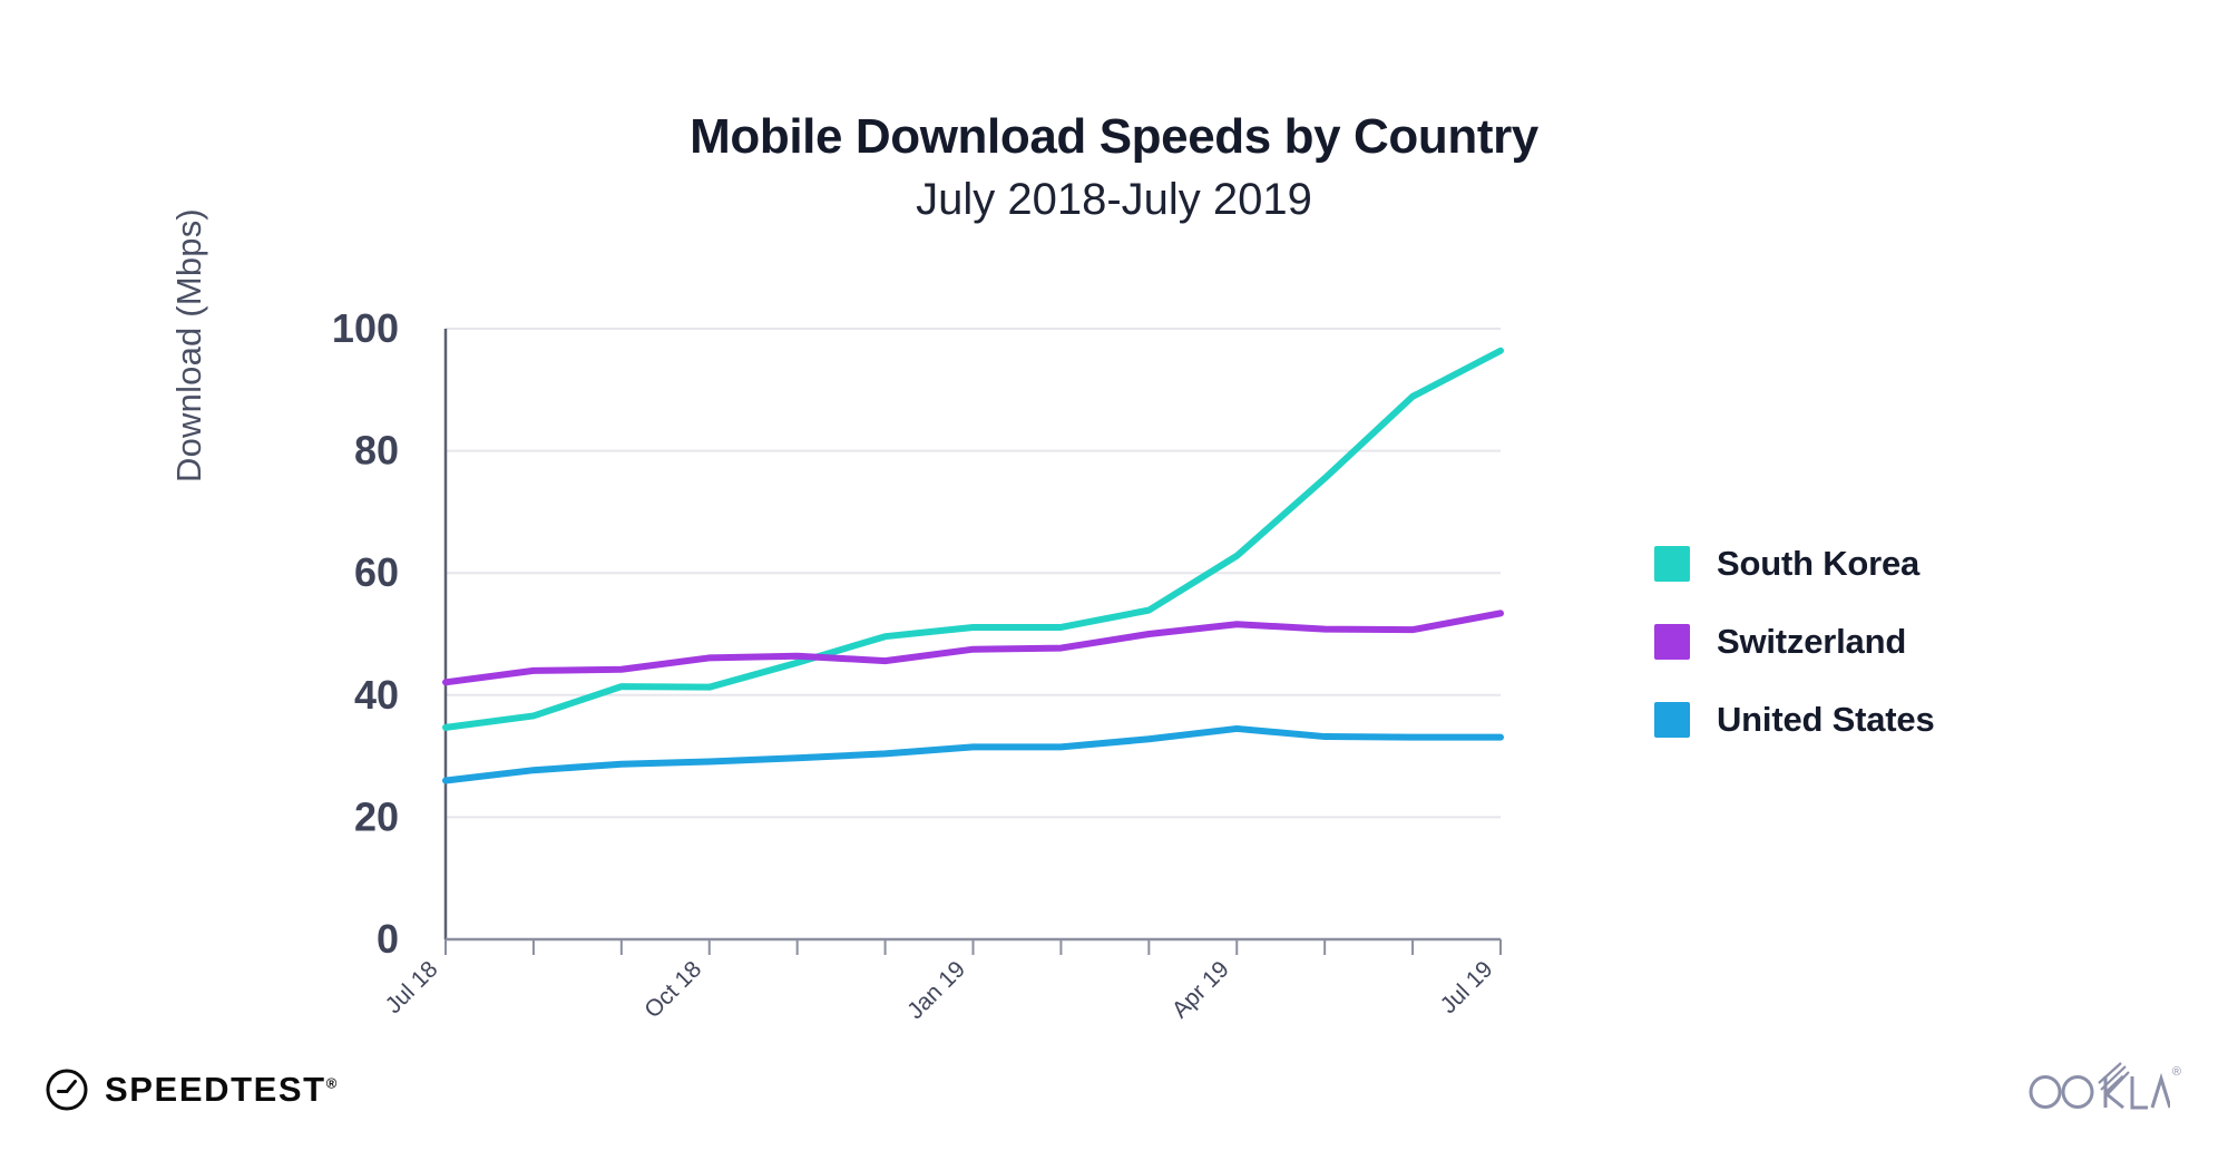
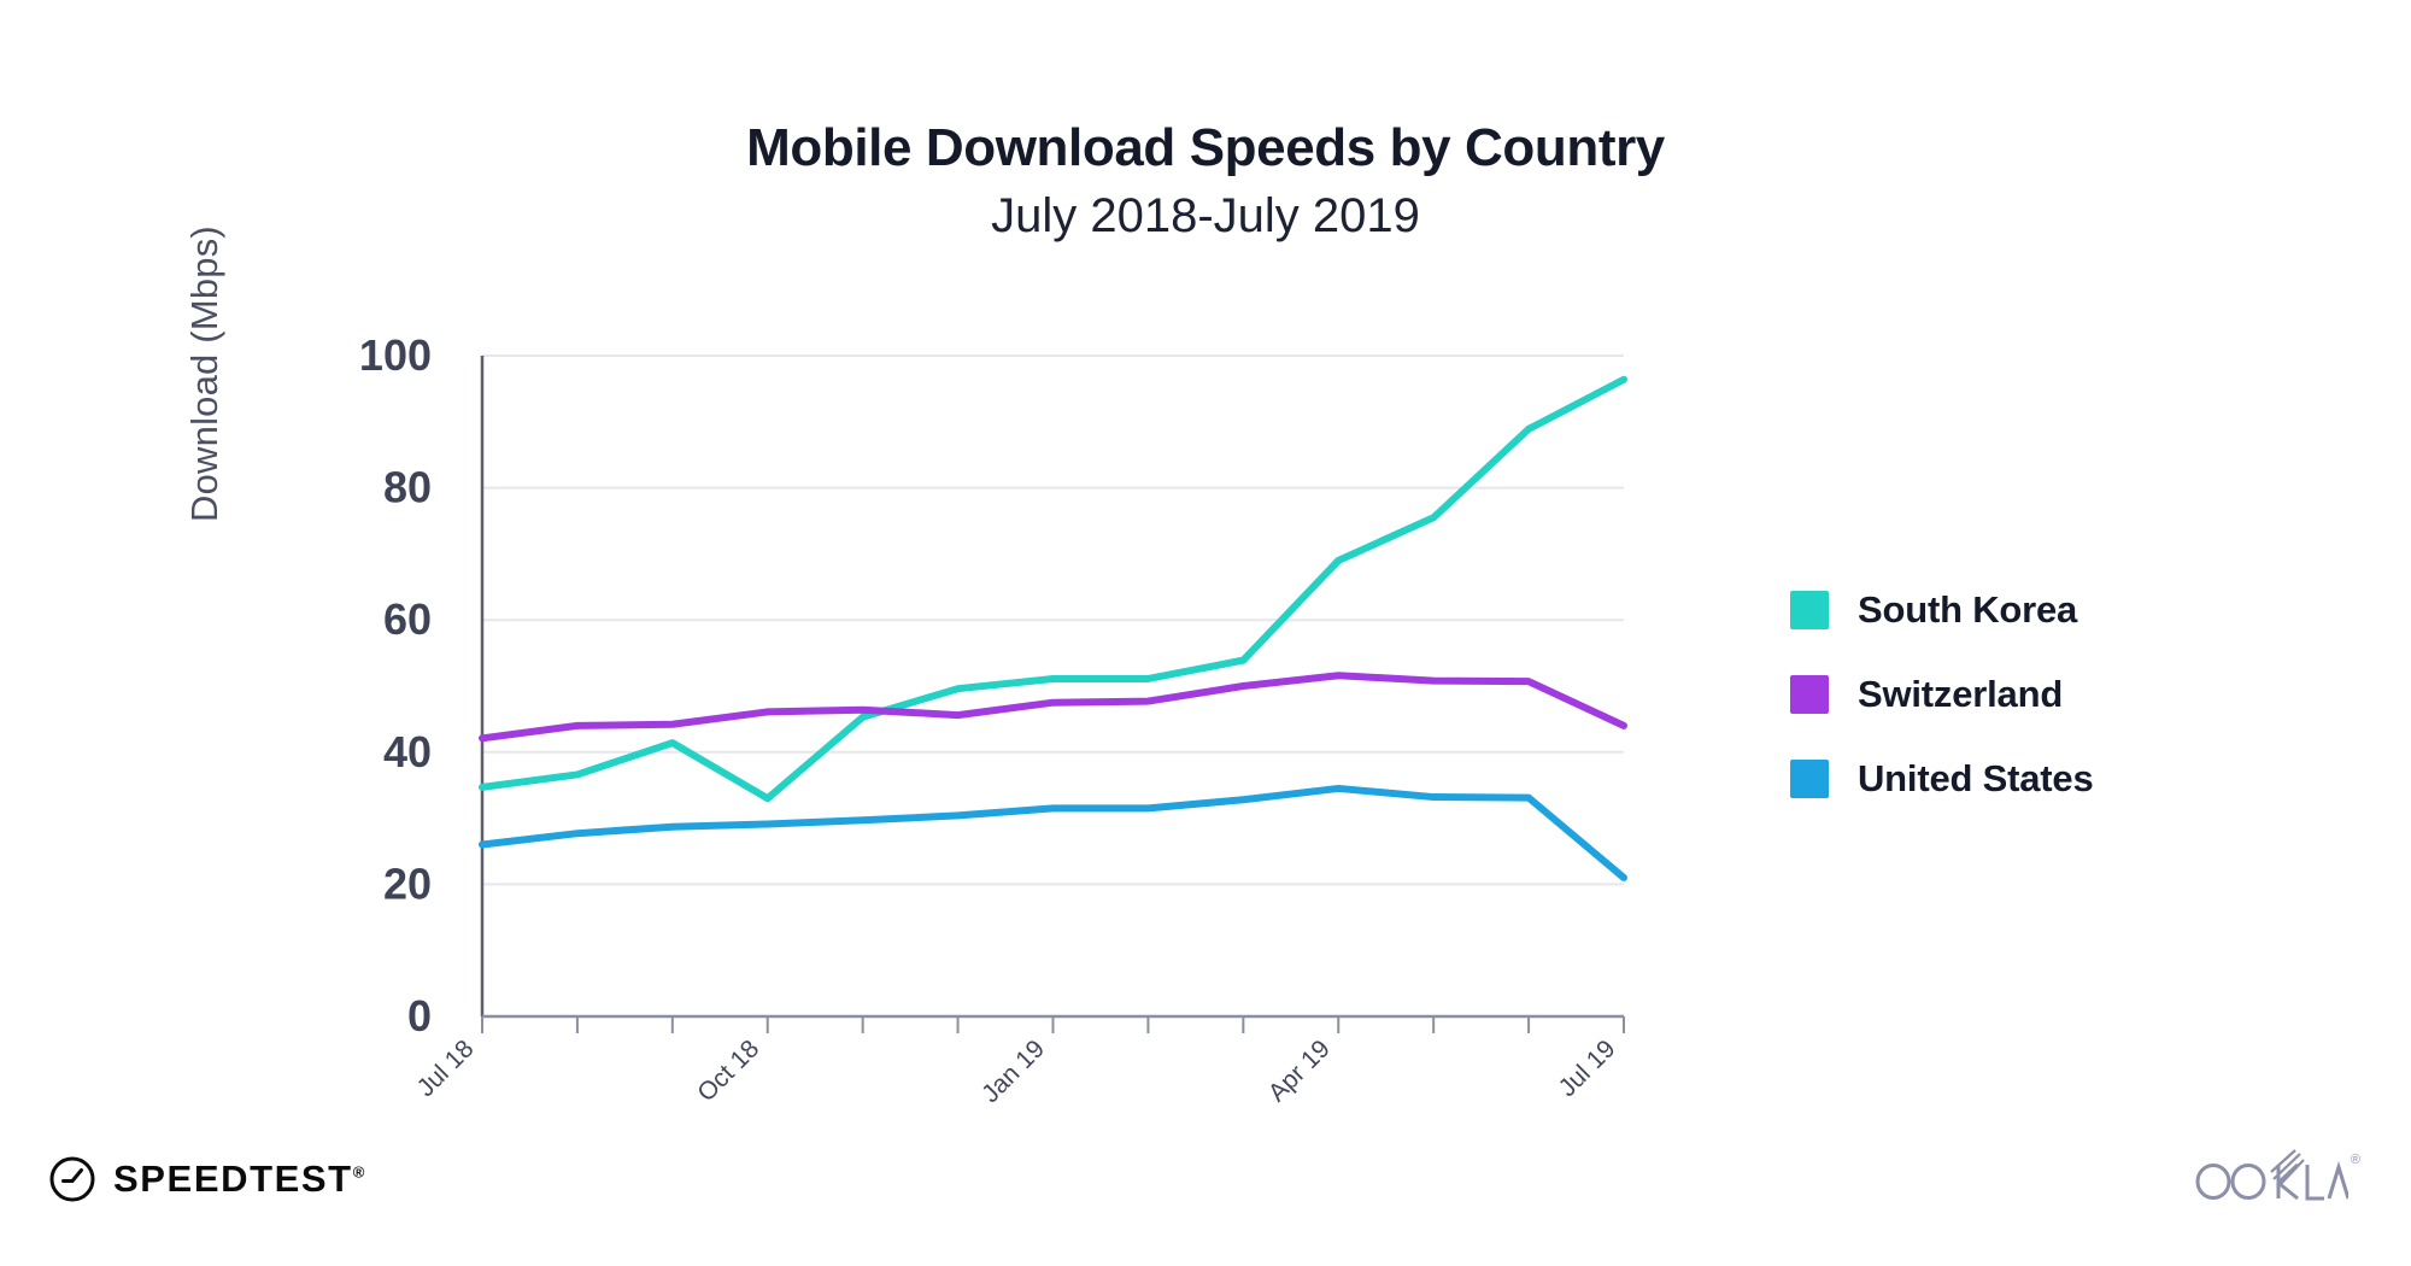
South Korea/Oct 18: 41 -> 33
South Korea/Apr 19: 63 -> 69
Switzerland/Jul 19: 53 -> 44
United States/Jul 19: 33 -> 21
